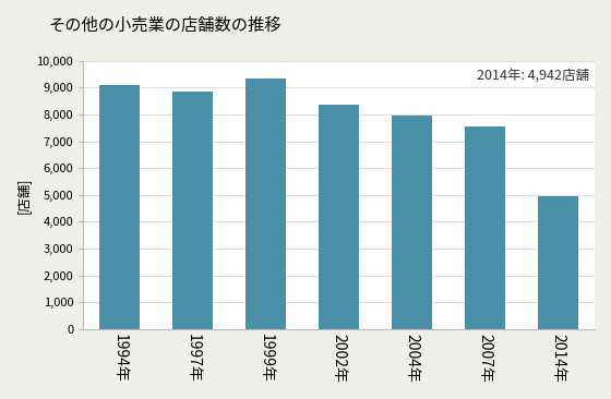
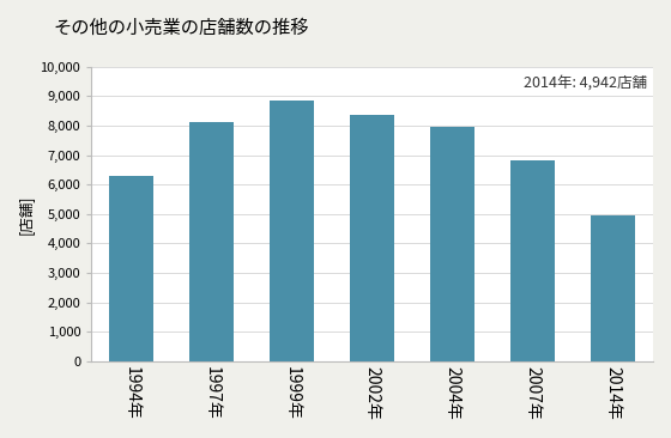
1994年: 9,100 -> 6,300
1997年: 8,850 -> 8,100
1999年: 9,350 -> 8,850
2007年: 7,550 -> 6,800
